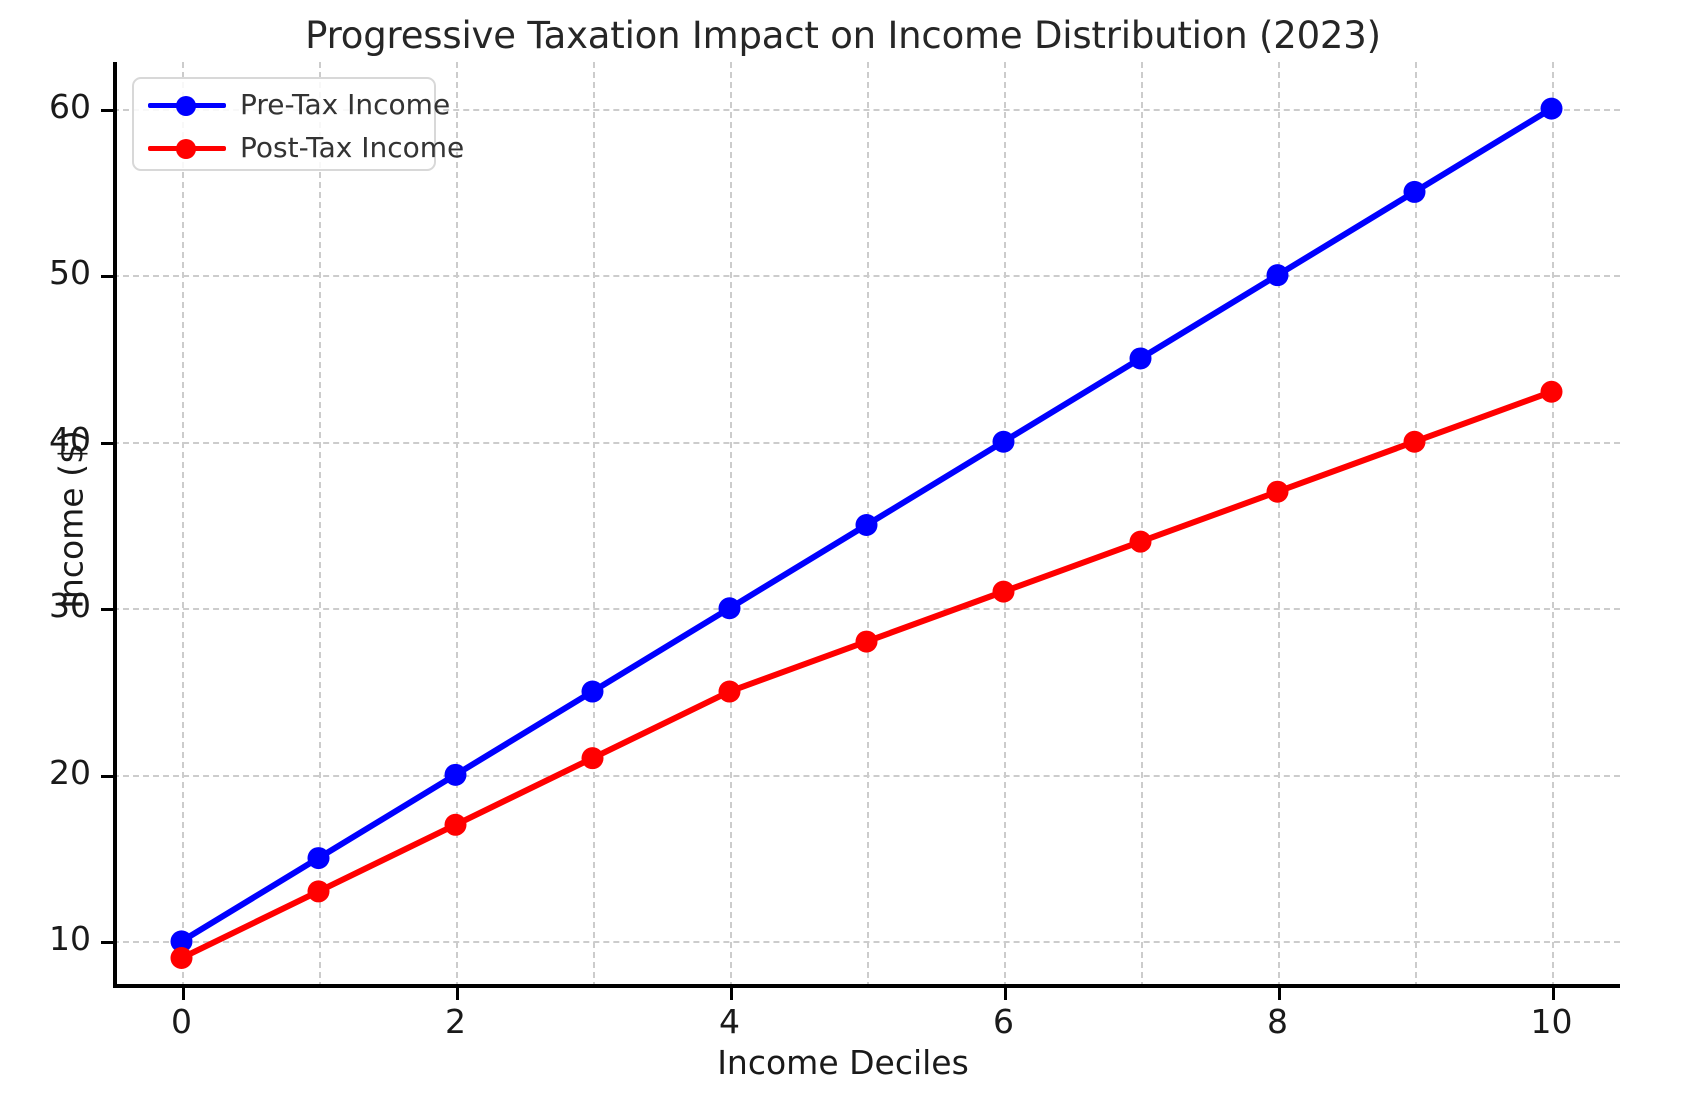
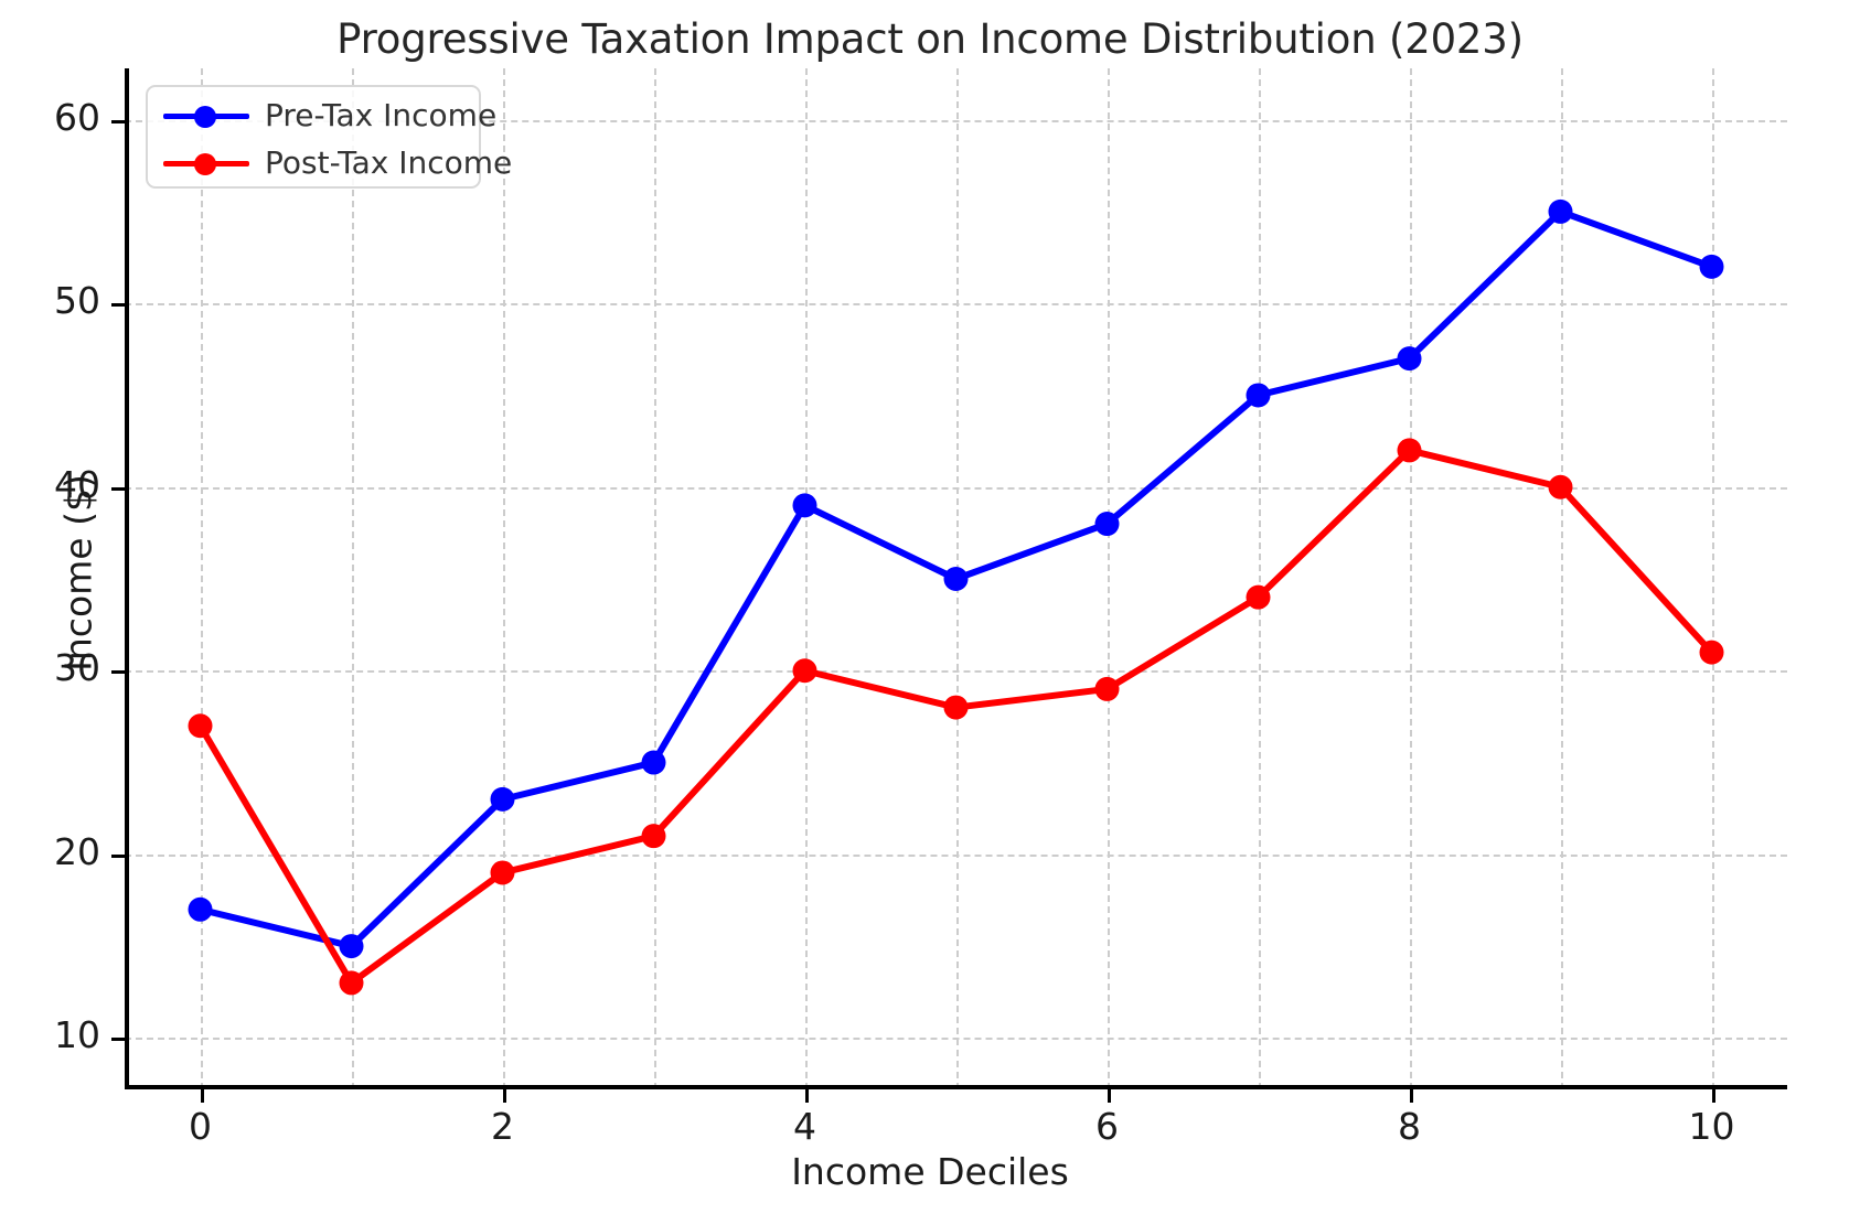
Pre-Tax Income/0: 10 -> 17
Post-Tax Income/0: 9 -> 27
Pre-Tax Income/2: 20 -> 23
Post-Tax Income/2: 17 -> 19
Pre-Tax Income/4: 30 -> 39
Post-Tax Income/4: 25 -> 30
Pre-Tax Income/6: 40 -> 38
Post-Tax Income/6: 31 -> 29
Pre-Tax Income/8: 50 -> 47
Post-Tax Income/8: 37 -> 42
Pre-Tax Income/10: 60 -> 52
Post-Tax Income/10: 43 -> 31
